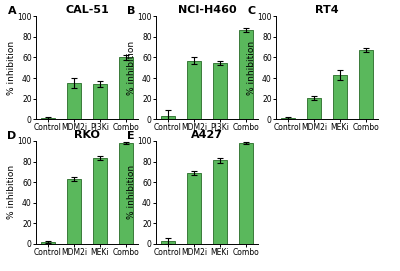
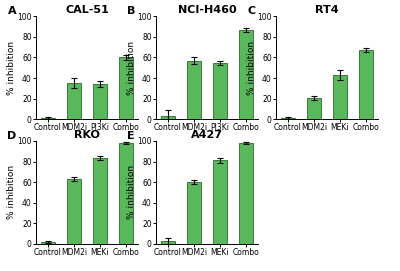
A427/MDM2i: 69 -> 60
